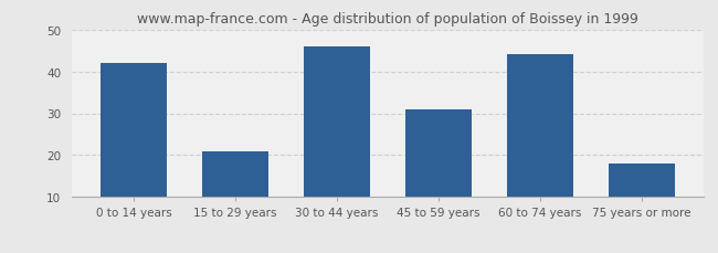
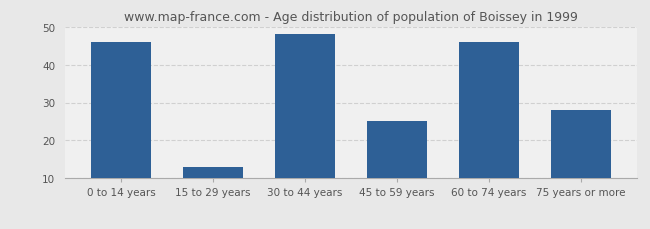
0 to 14 years: 42 -> 46
15 to 29 years: 21 -> 13
30 to 44 years: 46 -> 48
45 to 59 years: 31 -> 25
60 to 74 years: 44 -> 46
75 years or more: 18 -> 28
